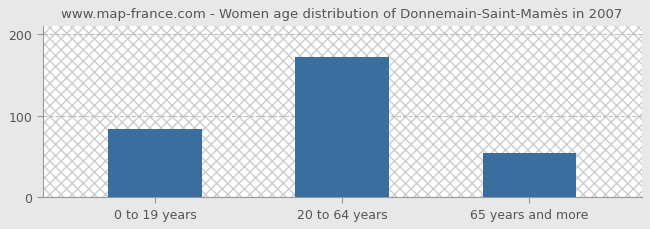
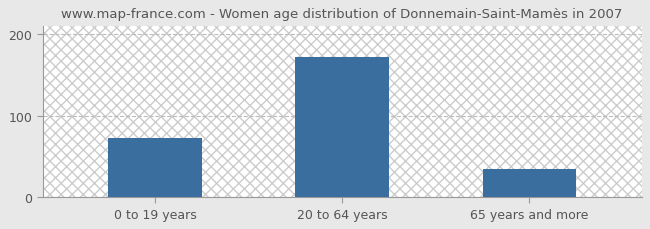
0 to 19 years: 84 -> 72
65 years and more: 54 -> 35
